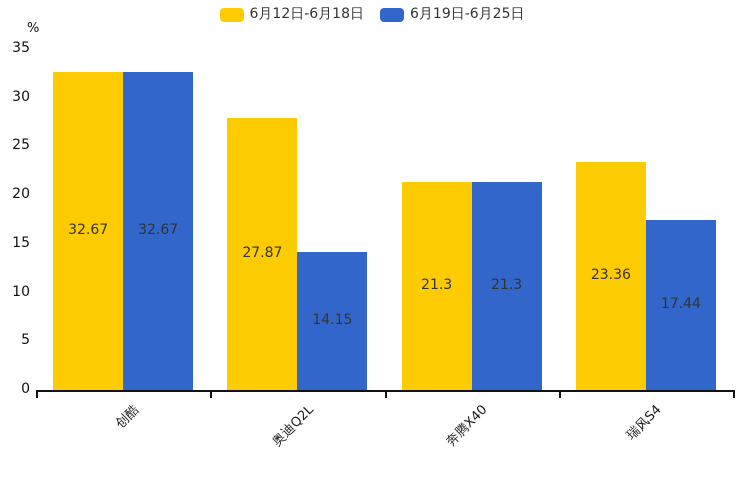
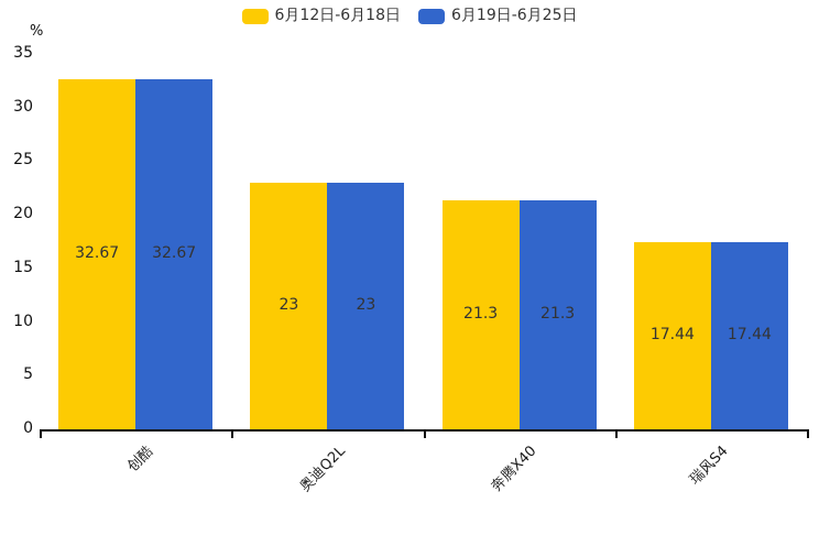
6月12日-6月18日/奥迪Q2L: 27.87 -> 23
6月19日-6月25日/奥迪Q2L: 14.15 -> 23
6月12日-6月18日/瑞风S4: 23.36 -> 17.44
